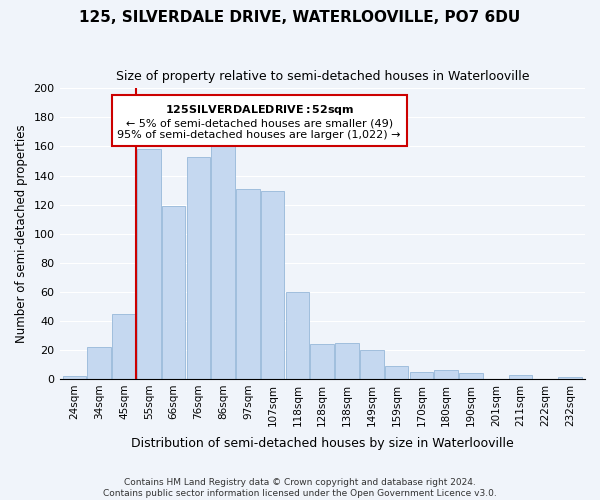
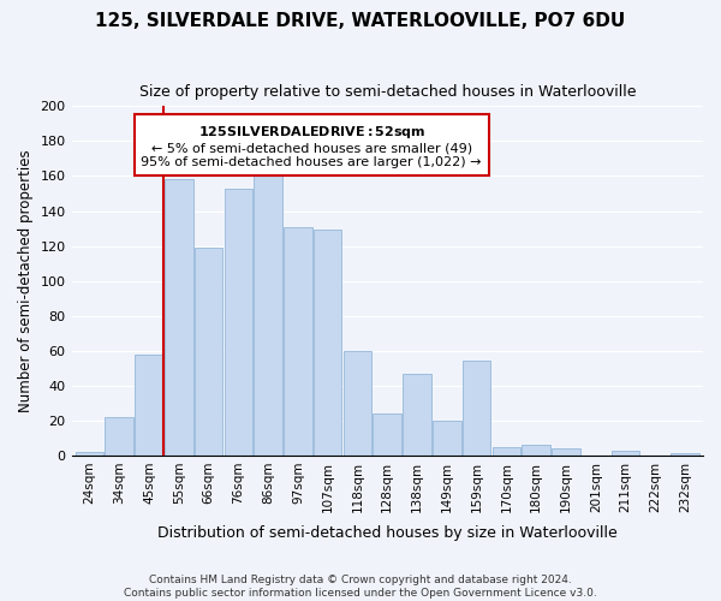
45sqm: 45 -> 58
138sqm: 25 -> 47
159sqm: 9 -> 54
